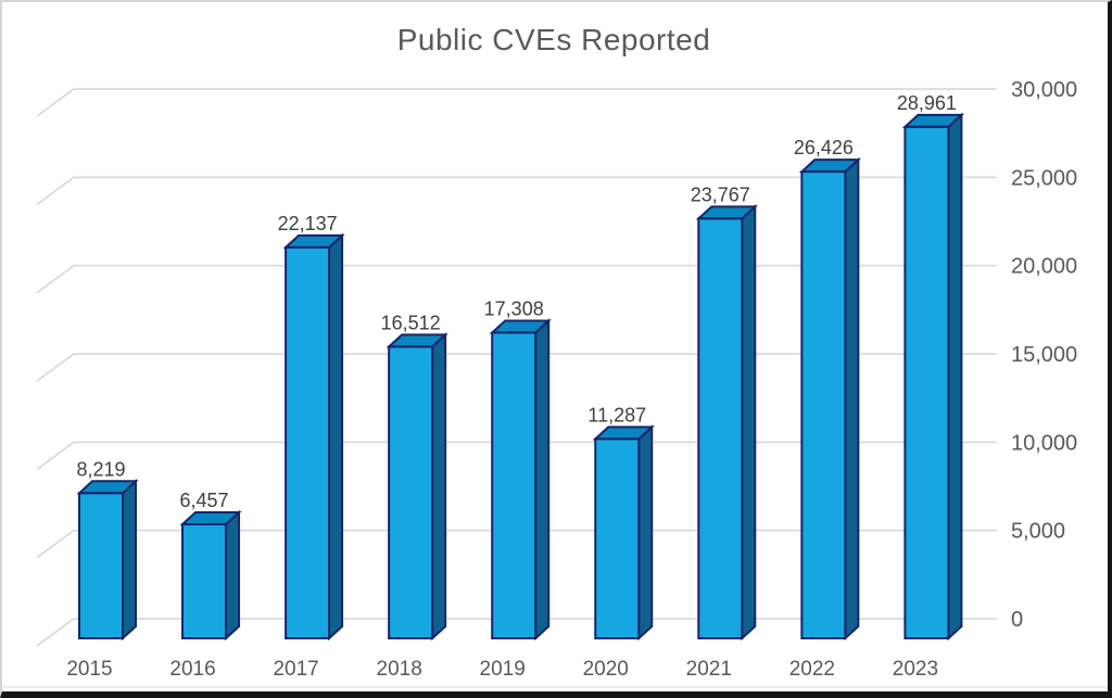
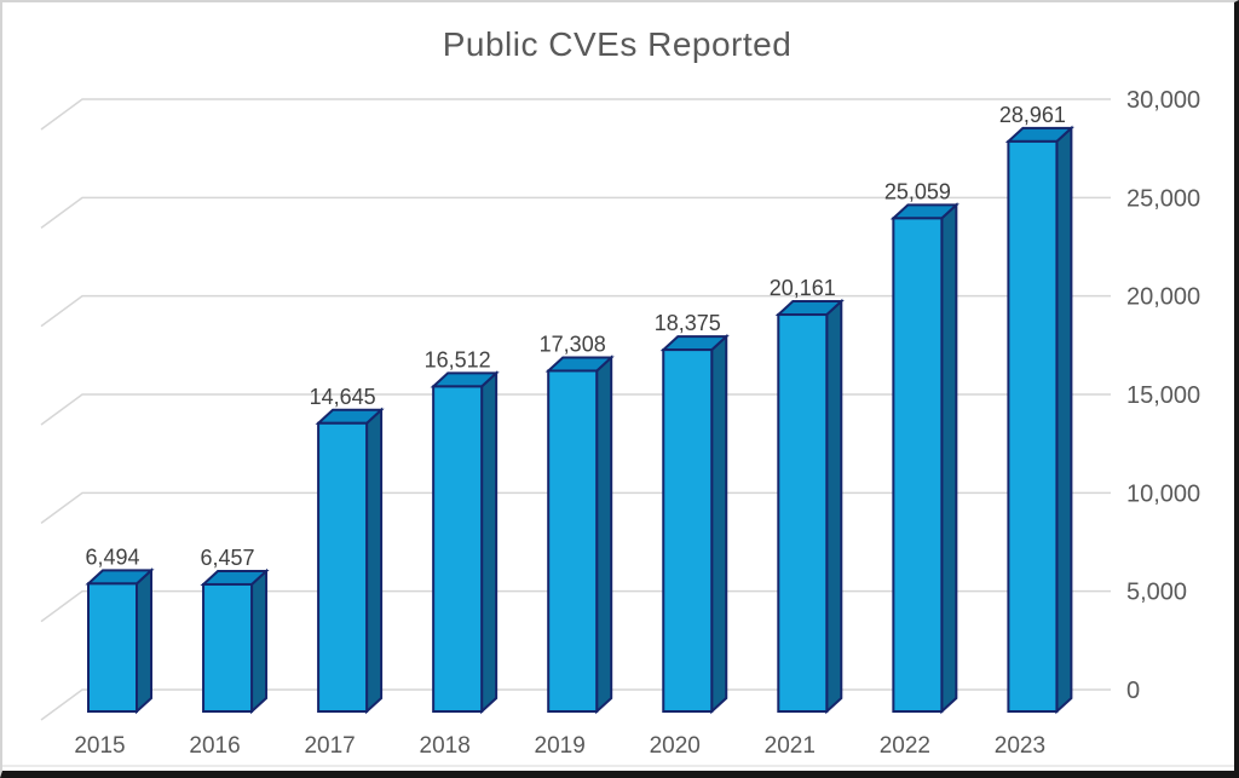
2015: 8,219 -> 6,494
2017: 22,137 -> 14,645
2020: 11,287 -> 18,375
2021: 23,767 -> 20,161
2022: 26,426 -> 25,059
